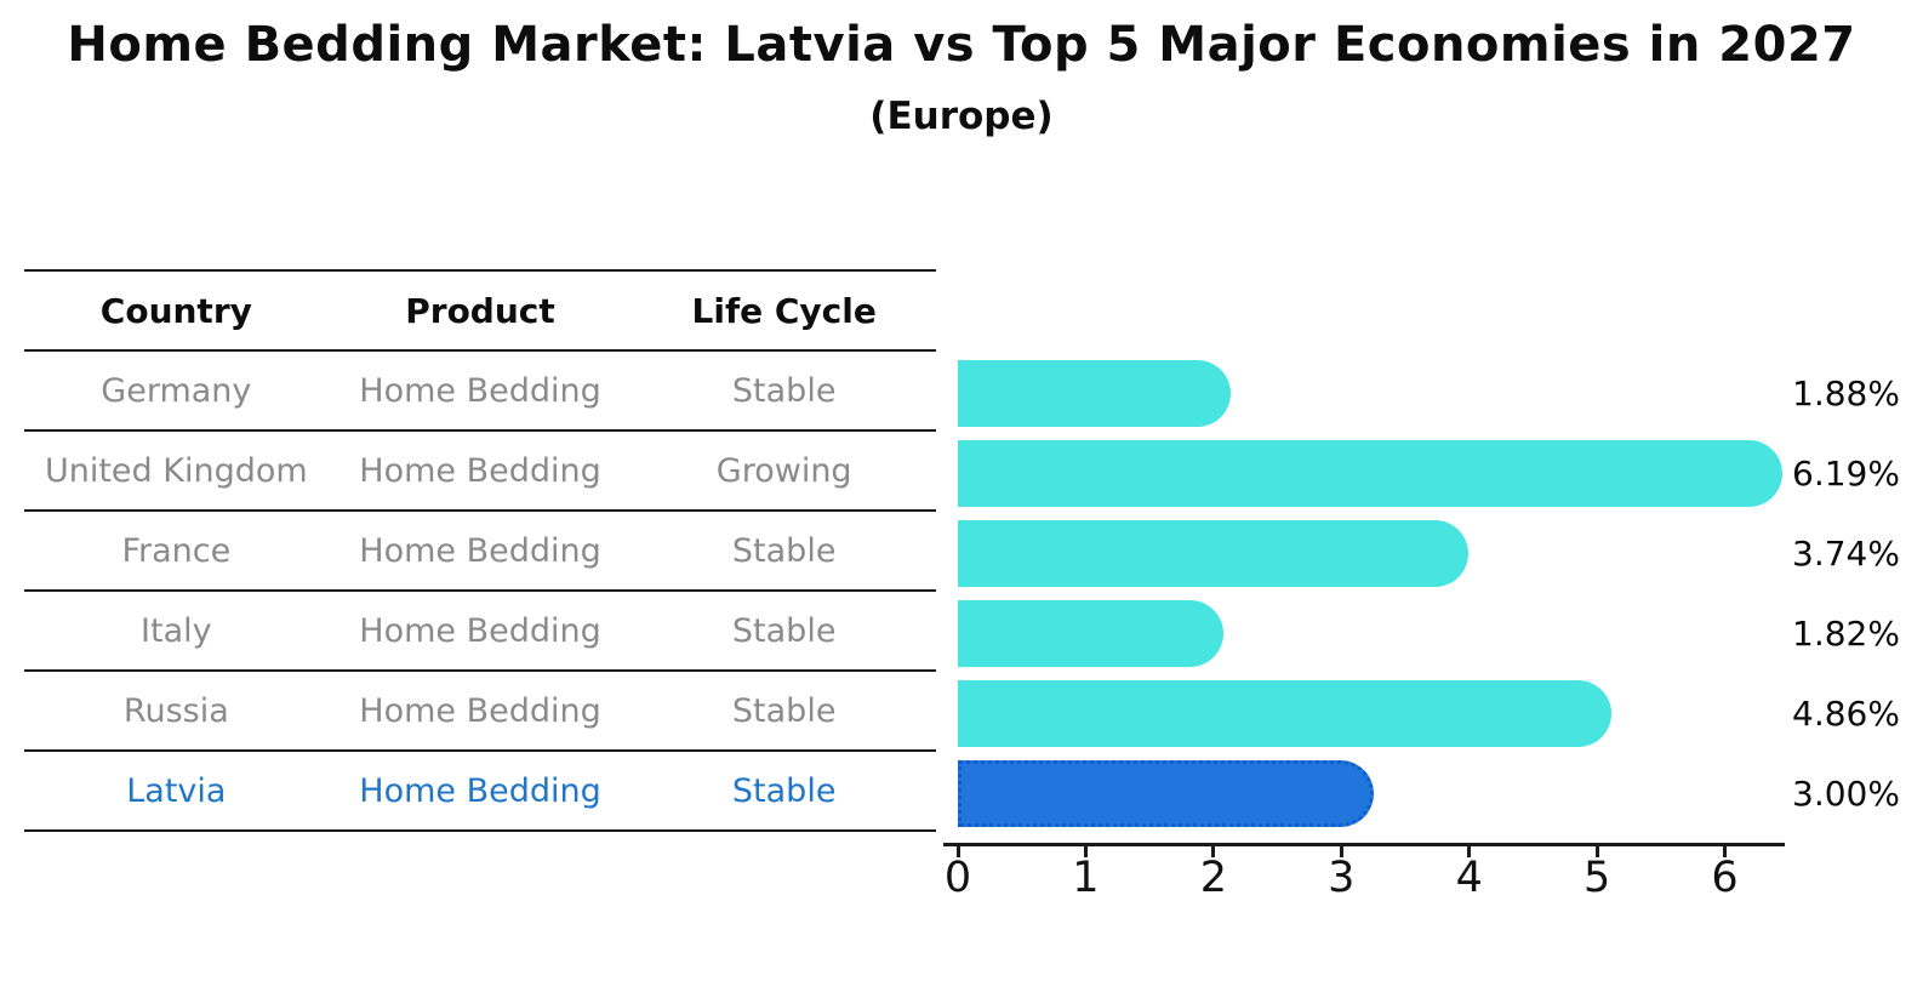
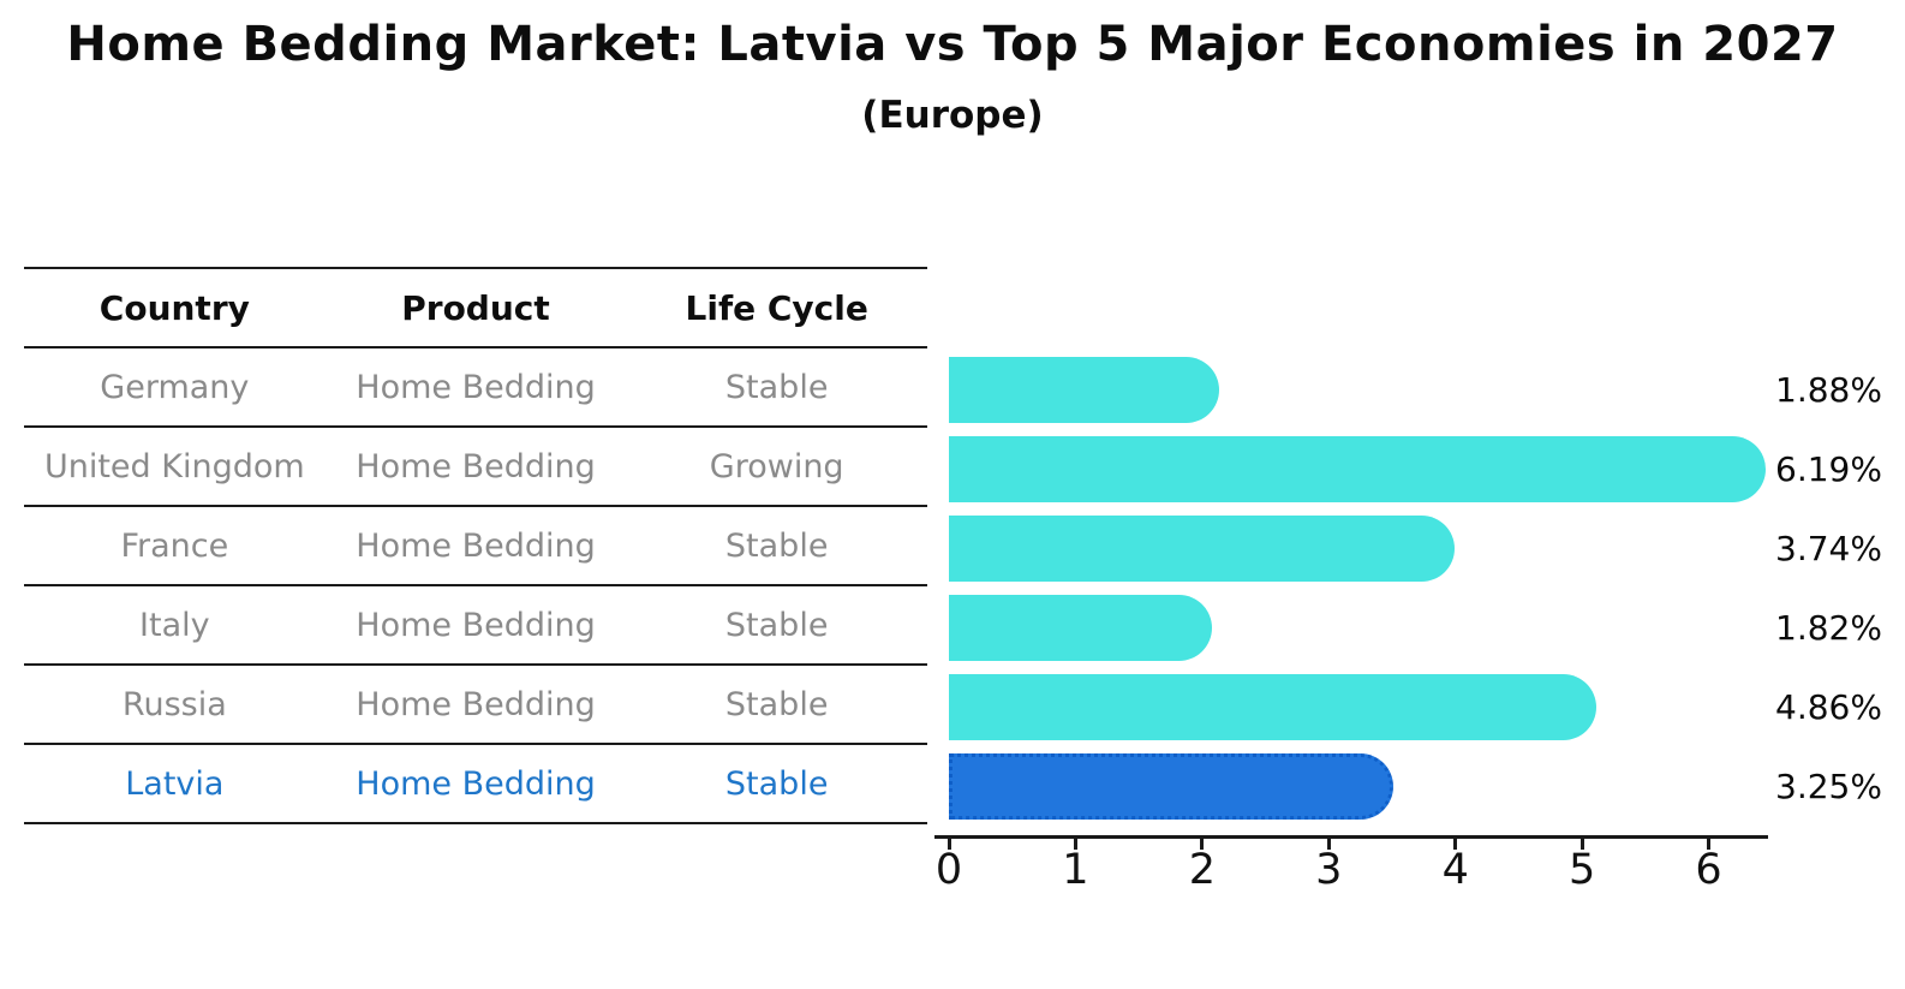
Latvia: 3.00% -> 3.25%
